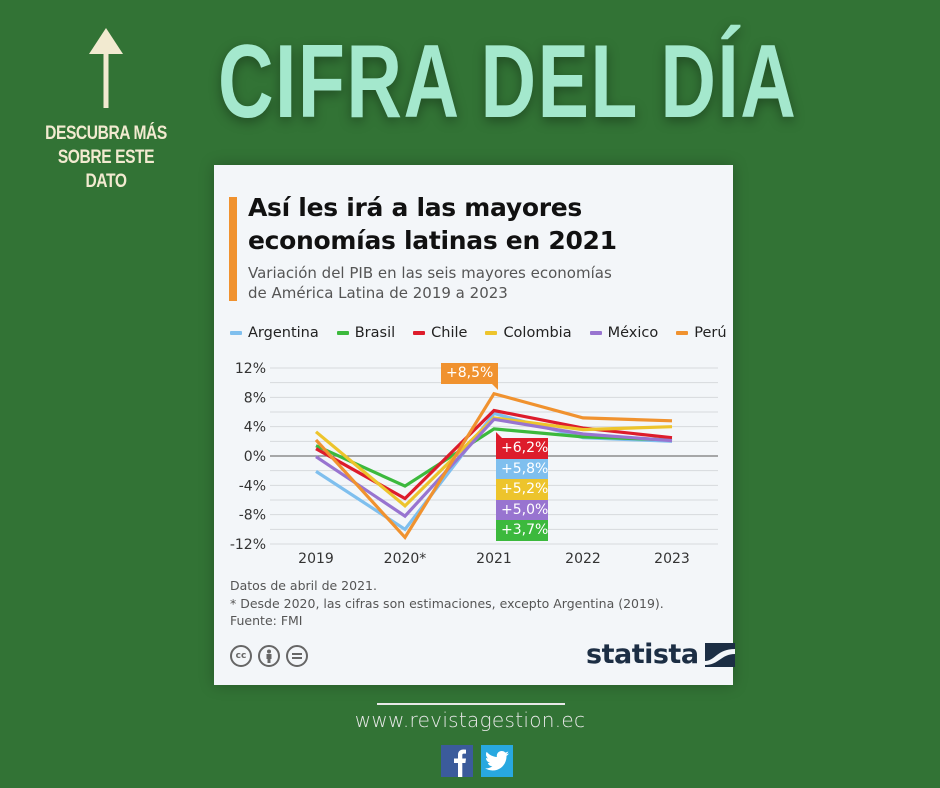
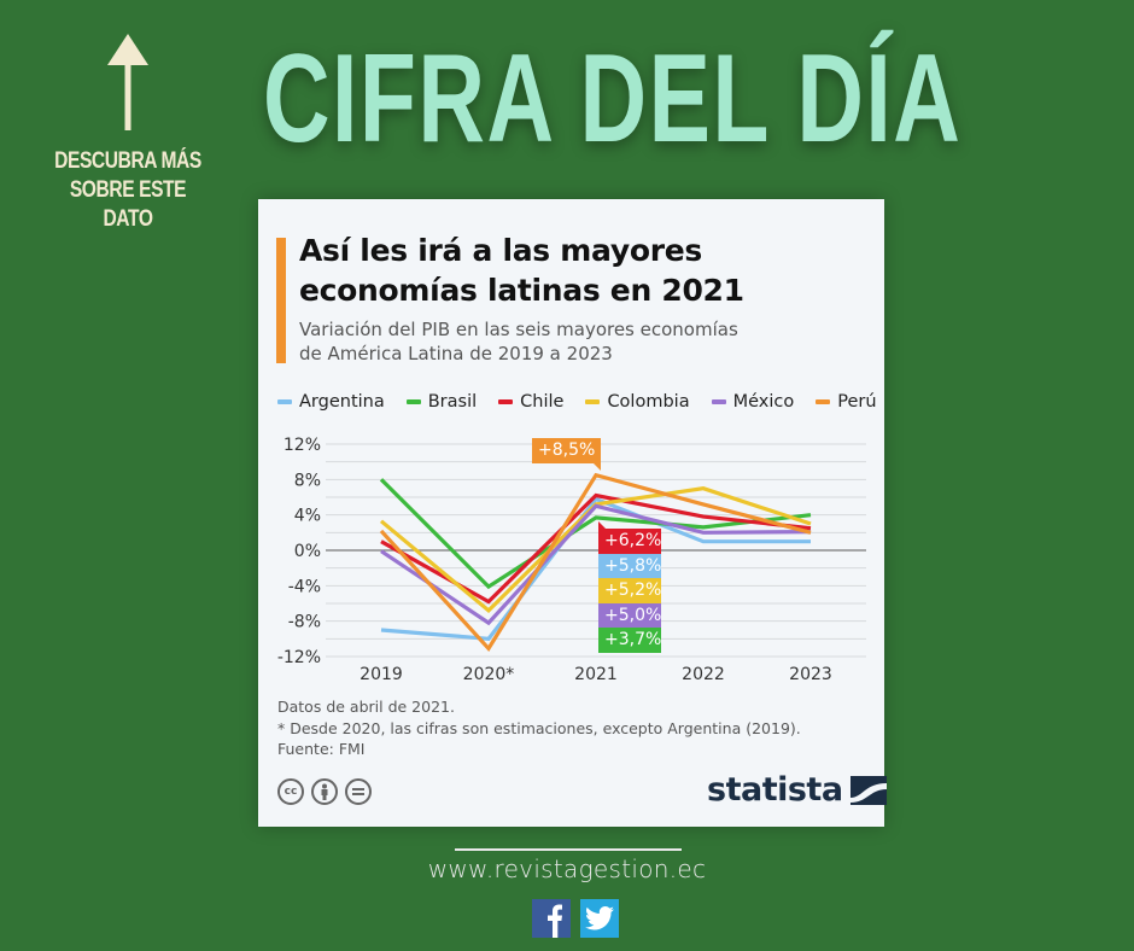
Argentina/2019: -2% -> -9%
Brasil/2019: 1% -> 8%
Argentina/2022: 2% -> 1%
Colombia/2022: 4% -> 7%
México/2022: 3% -> 2%
Argentina/2023: 2% -> 1%
Brasil/2023: 2% -> 4%
Colombia/2023: 4% -> 3%
Perú/2023: 5% -> 2%
